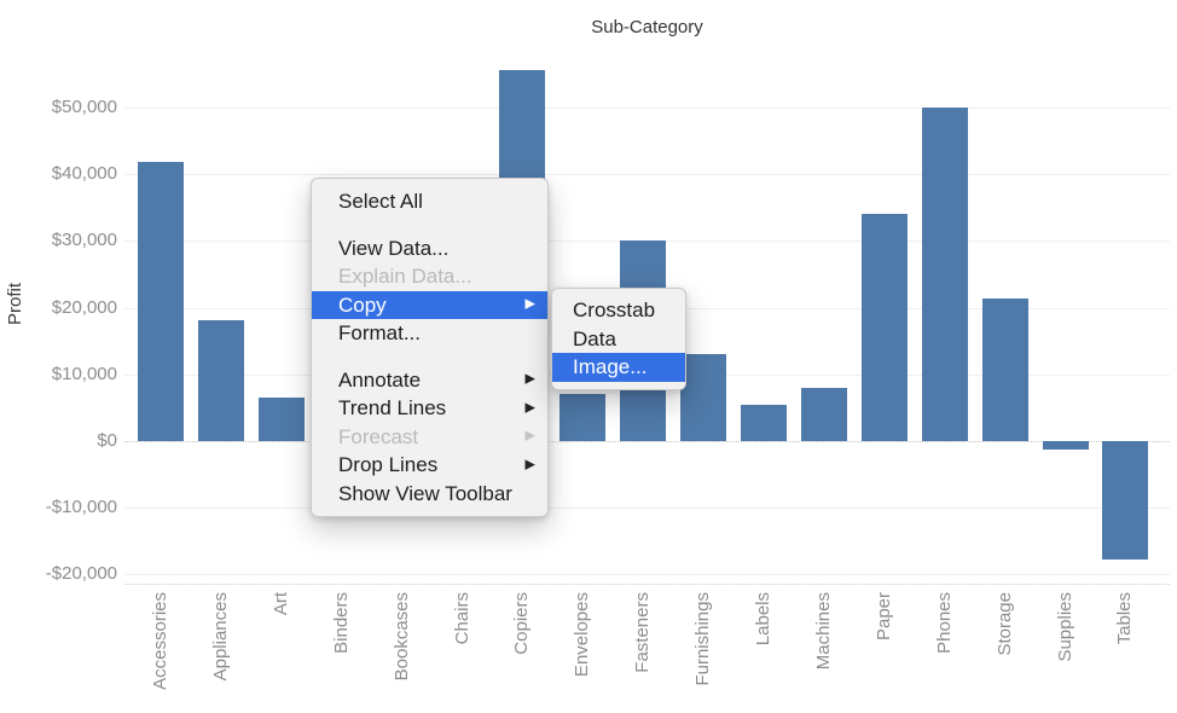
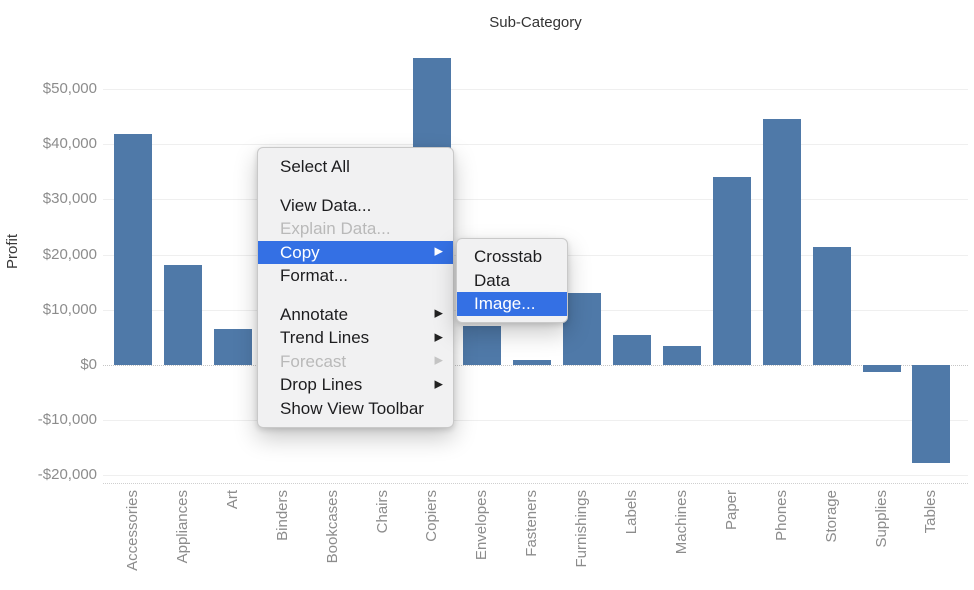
Fasteners: $30000 -> $1000
Machines: $8000 -> $3000
Phones: $50000 -> $44000
